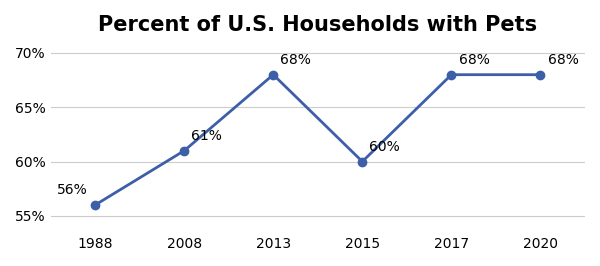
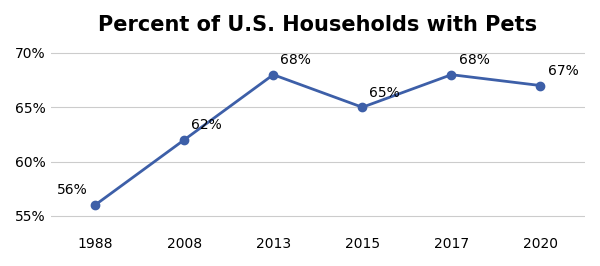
2008: 61% -> 62%
2015: 60% -> 65%
2020: 68% -> 67%
